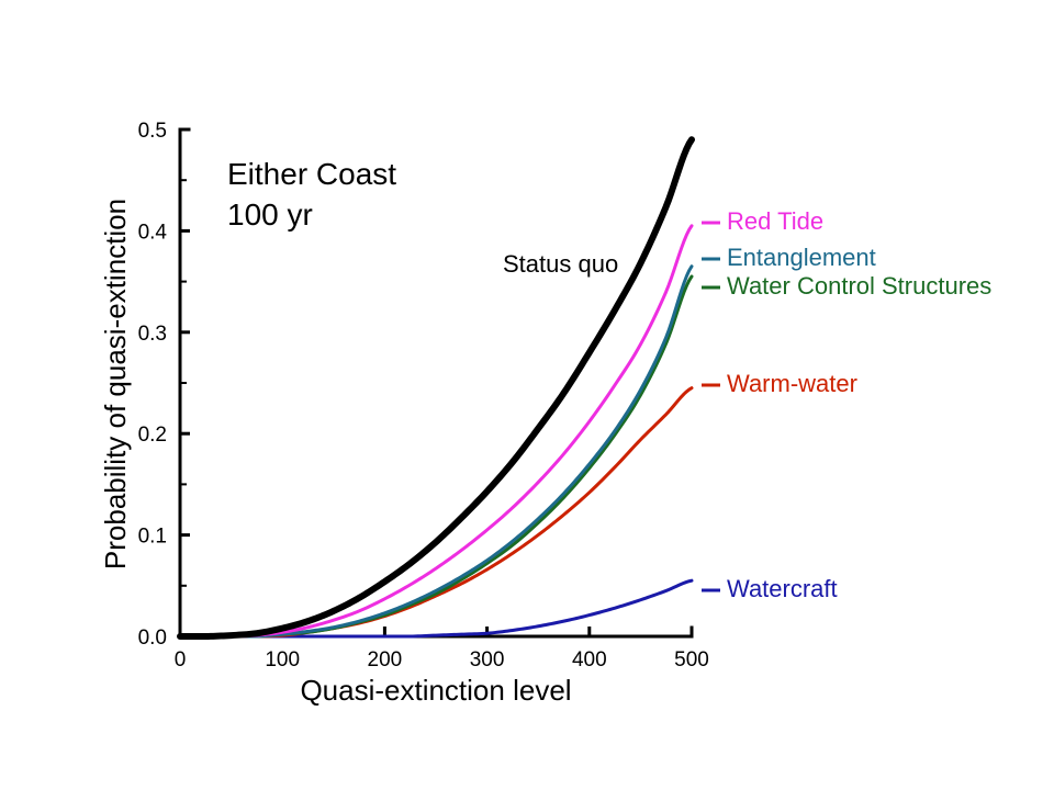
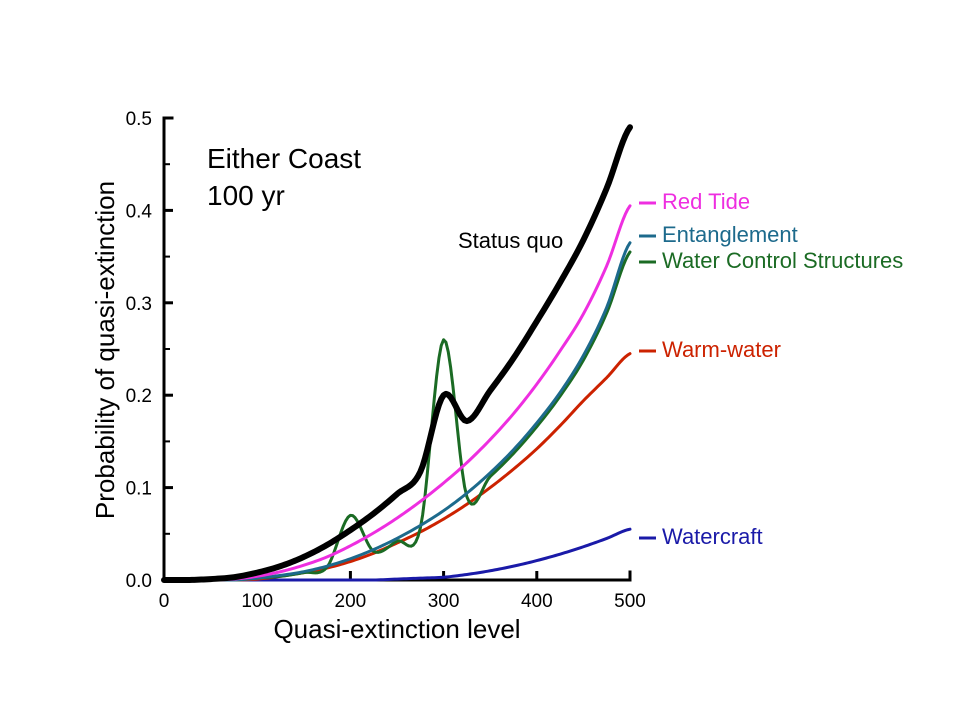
Water Control Structures/200: 0.02 -> 0.07
Status quo/300: 0.14 -> 0.20
Water Control Structures/300: 0.07 -> 0.26
